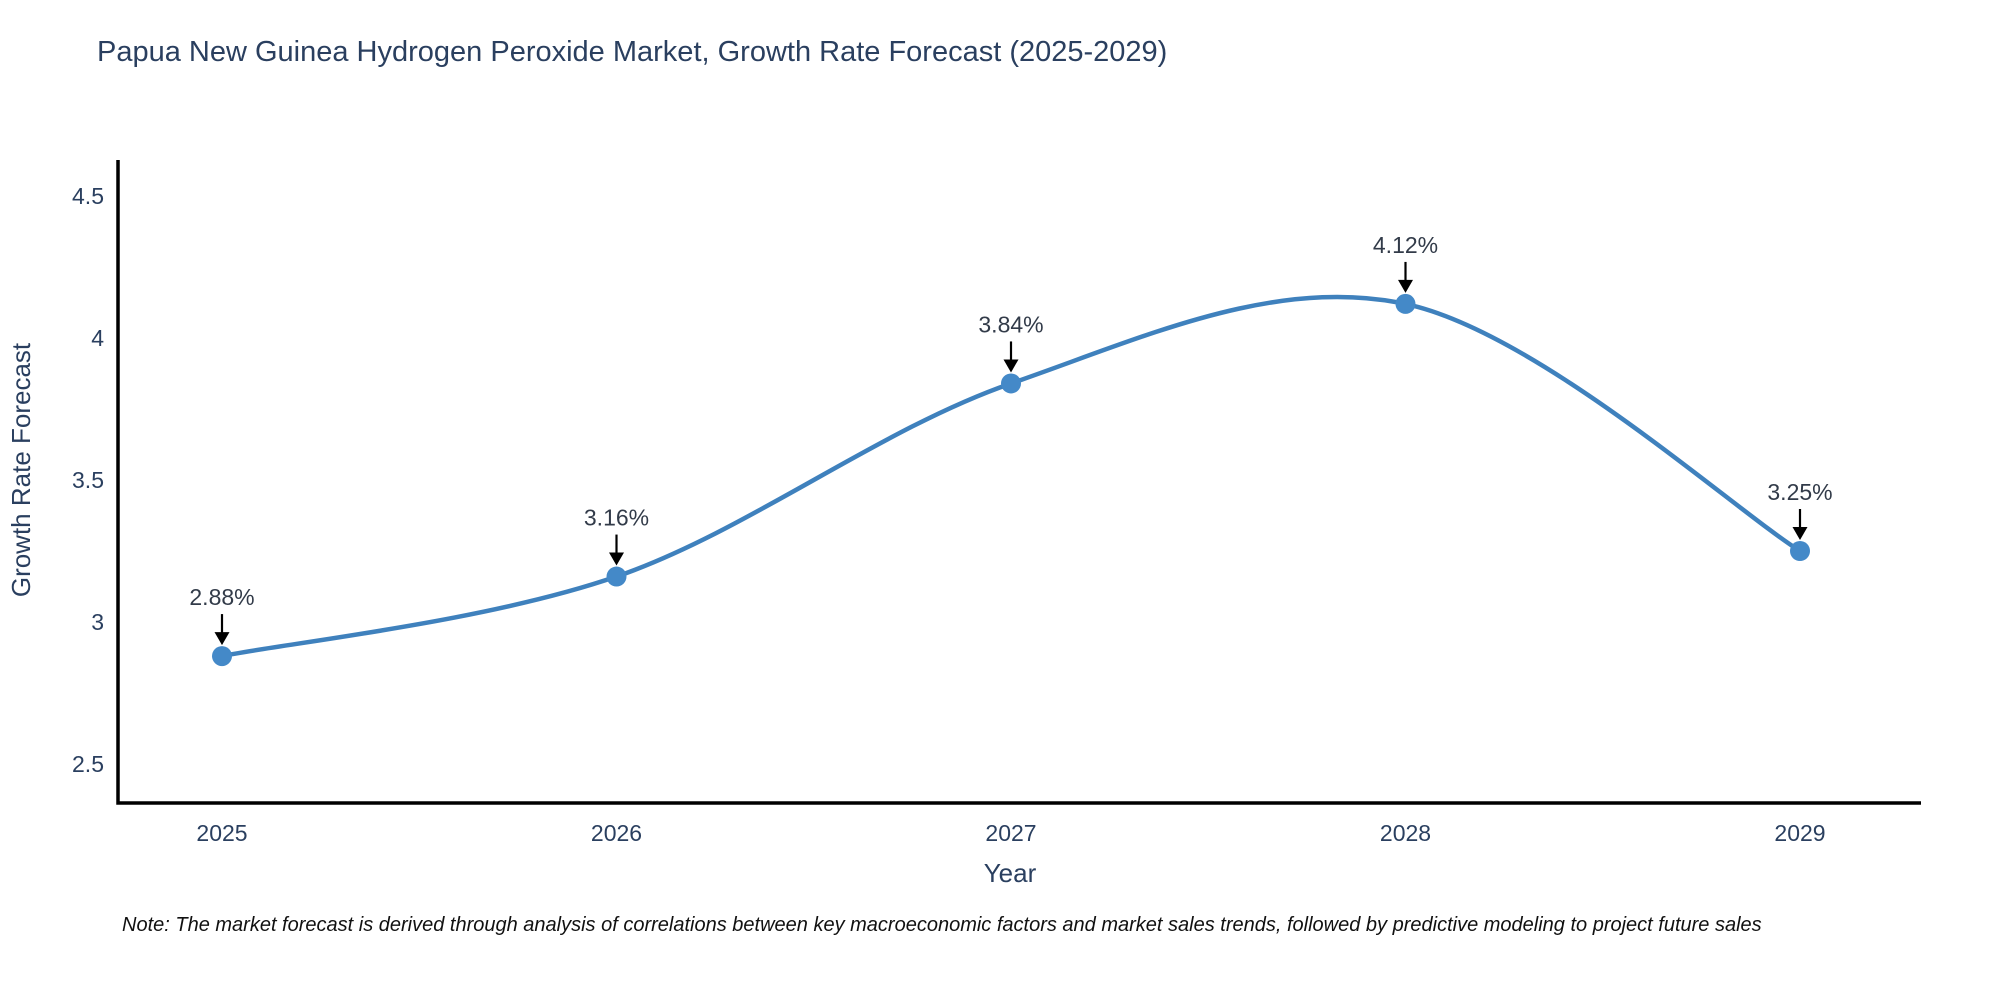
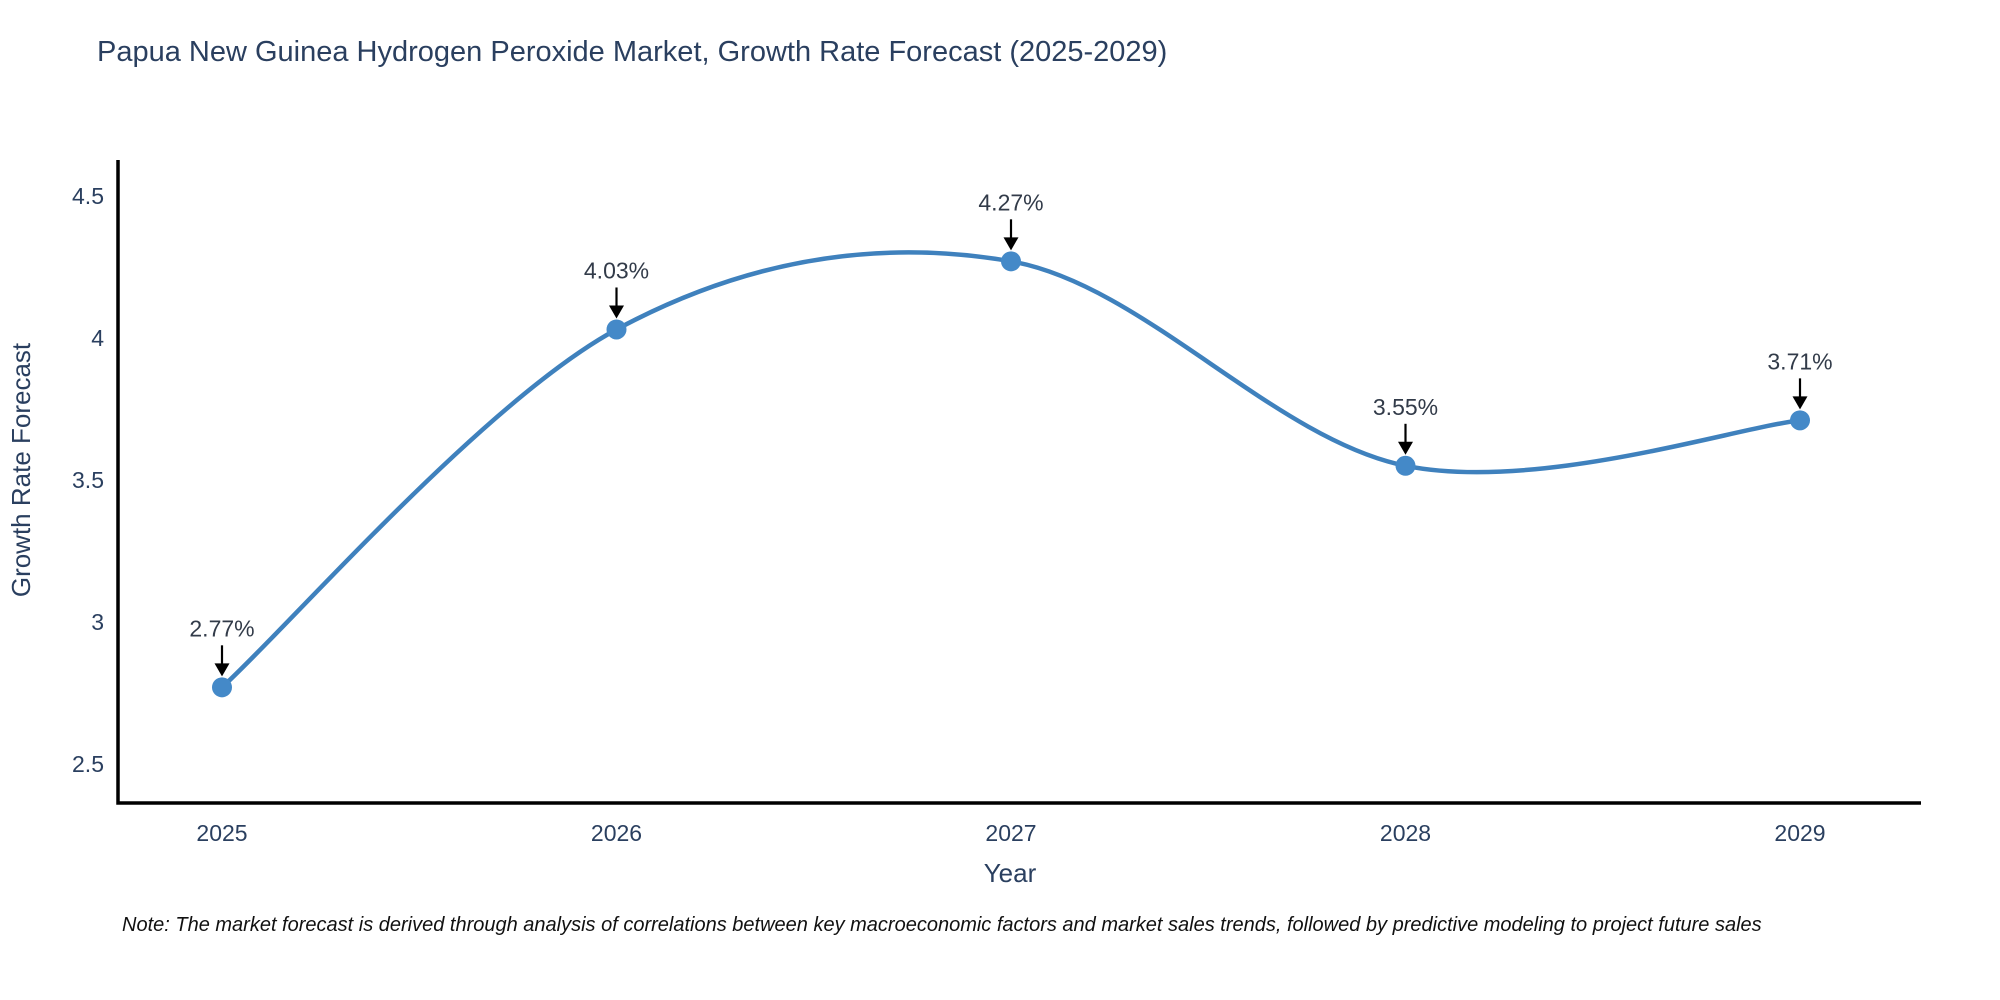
2025: 2.88% -> 2.77%
2026: 3.16% -> 4.03%
2027: 3.84% -> 4.27%
2028: 4.12% -> 3.55%
2029: 3.25% -> 3.71%
